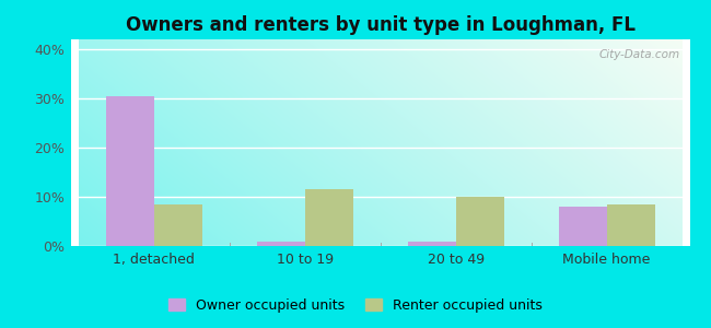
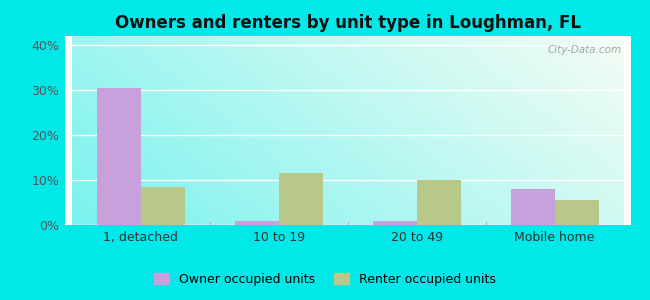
Renter occupied units/Mobile home: 8.5% -> 5.5%
